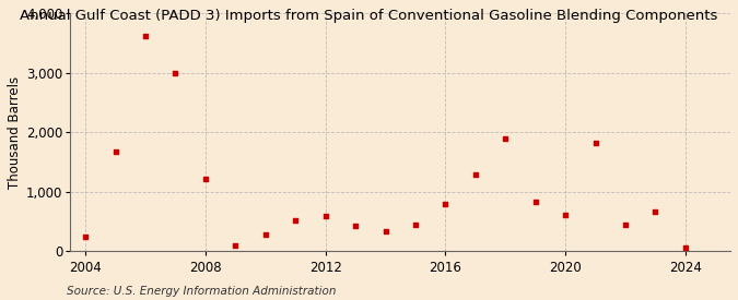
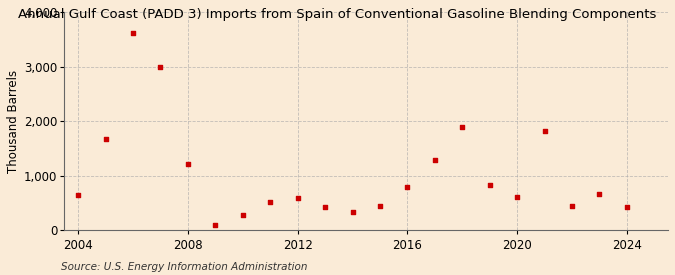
2004: 250 -> 640
2024: 60 -> 420
